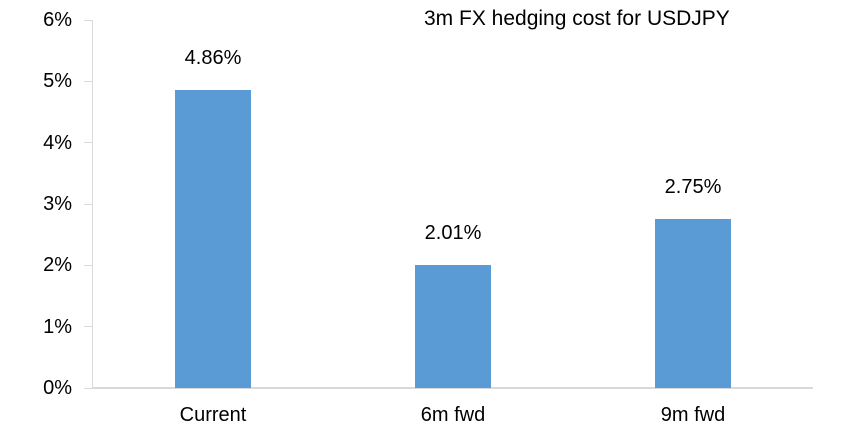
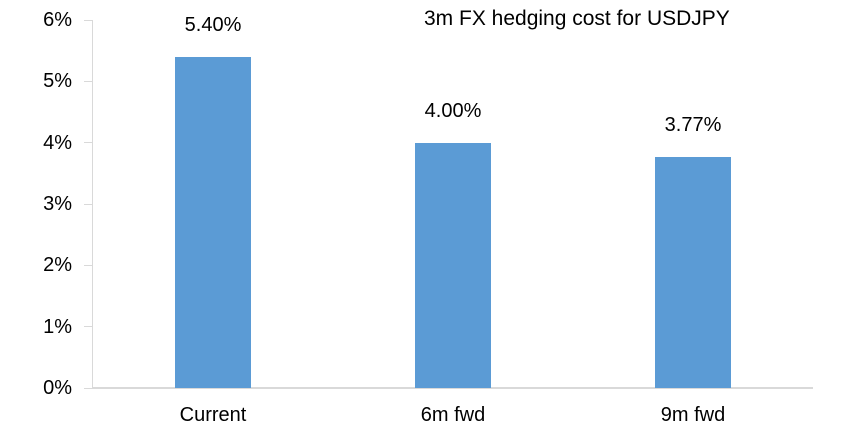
Current: 4.86% -> 5.40%
6m fwd: 2.01% -> 4.00%
9m fwd: 2.75% -> 3.77%
